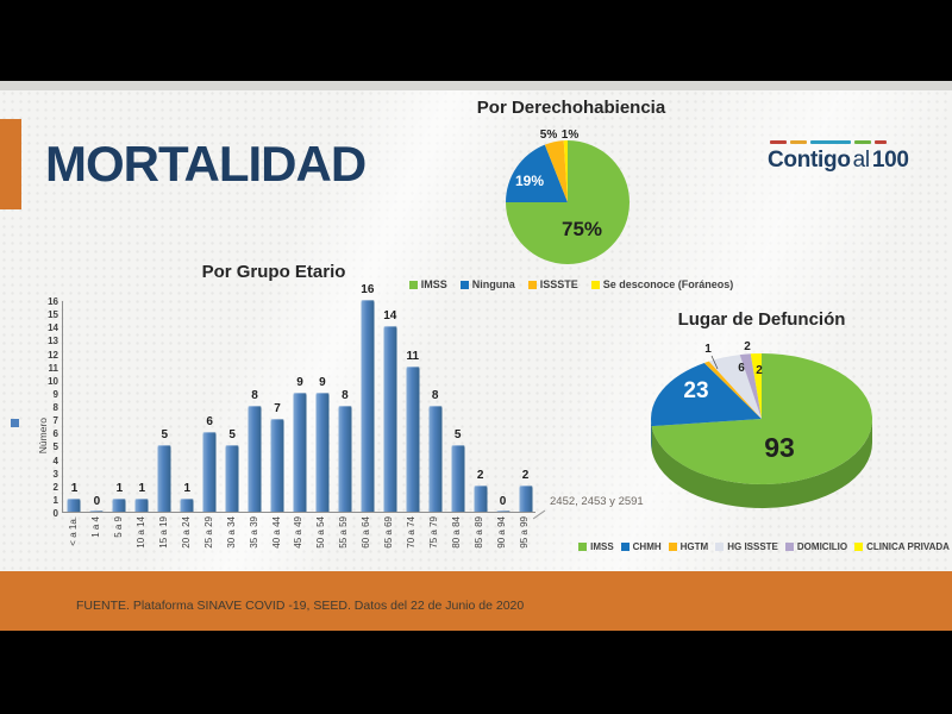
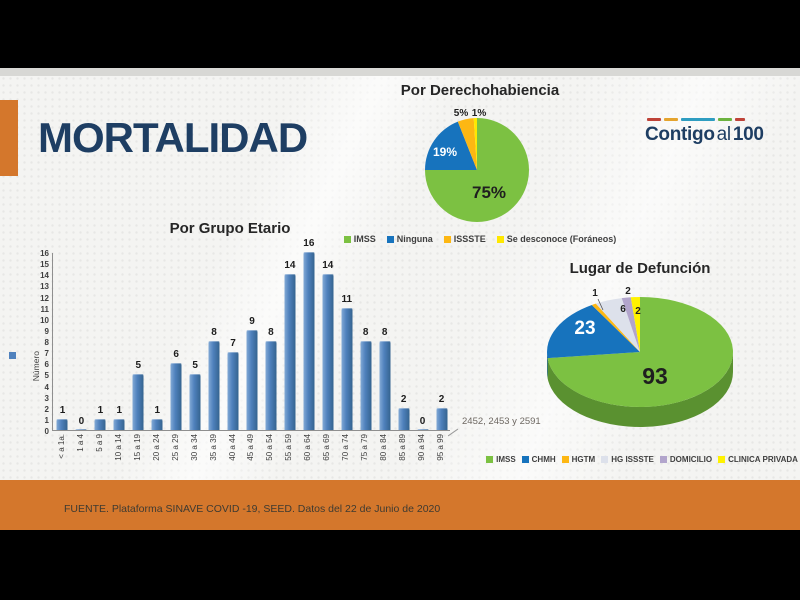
Por Grupo Etario/50 a 54: 9 -> 8
Por Grupo Etario/55 a 59: 8 -> 14
Por Grupo Etario/80 a 84: 5 -> 8
